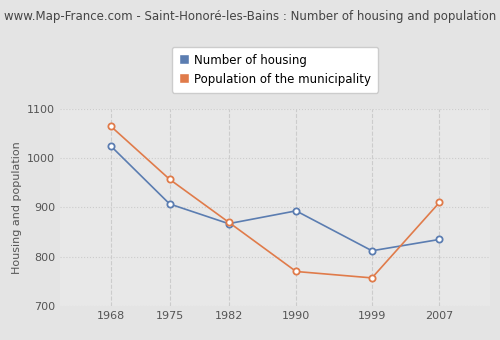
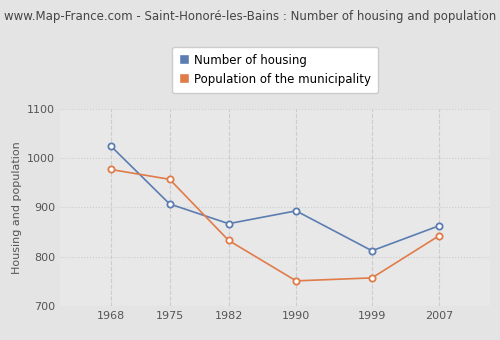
Population of the municipality/1968: 1065 -> 977
Population of the municipality/1982: 870 -> 833
Population of the municipality/1990: 770 -> 751
Number of housing/2007: 835 -> 863
Population of the municipality/2007: 910 -> 843
